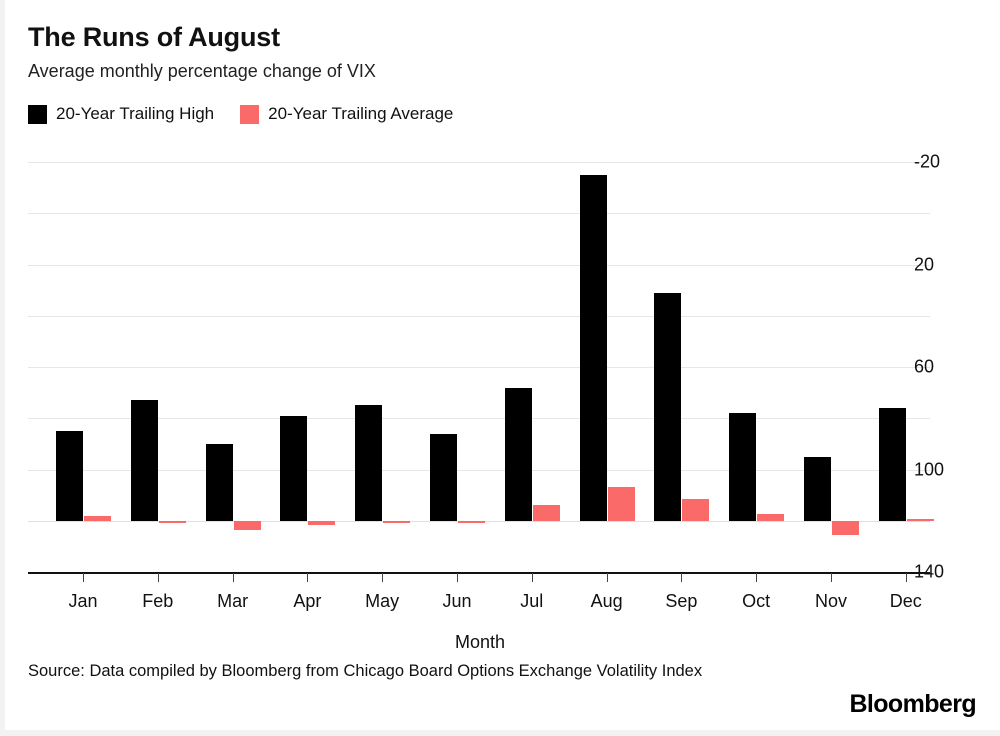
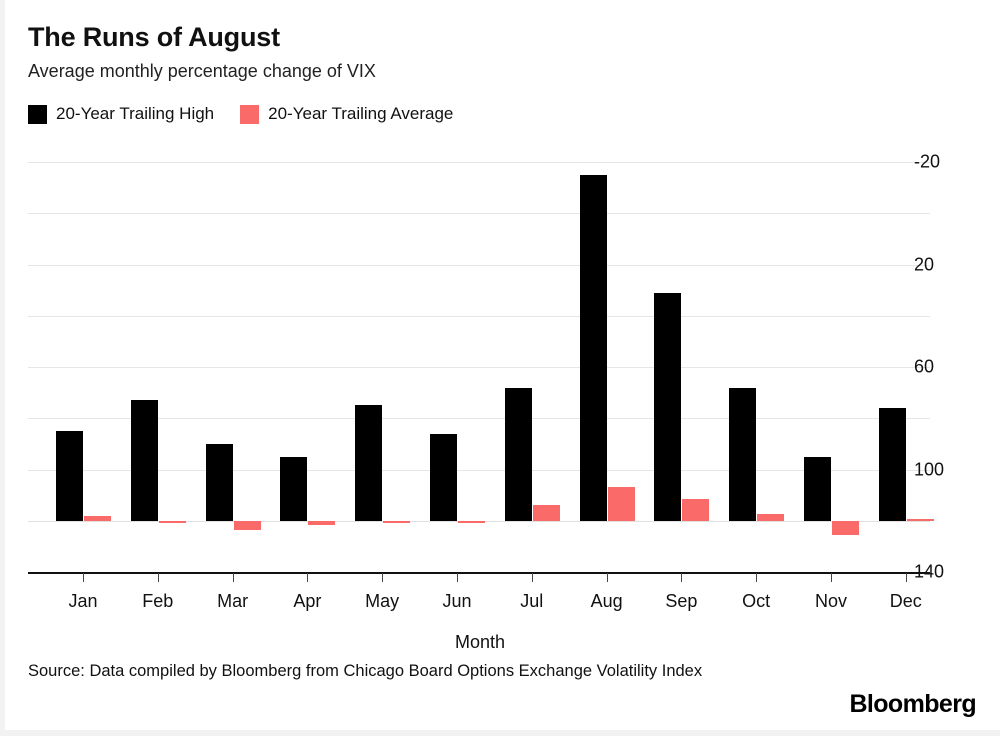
20-Year Trailing High/Apr: 41 -> 25
20-Year Trailing High/Oct: 42 -> 52
